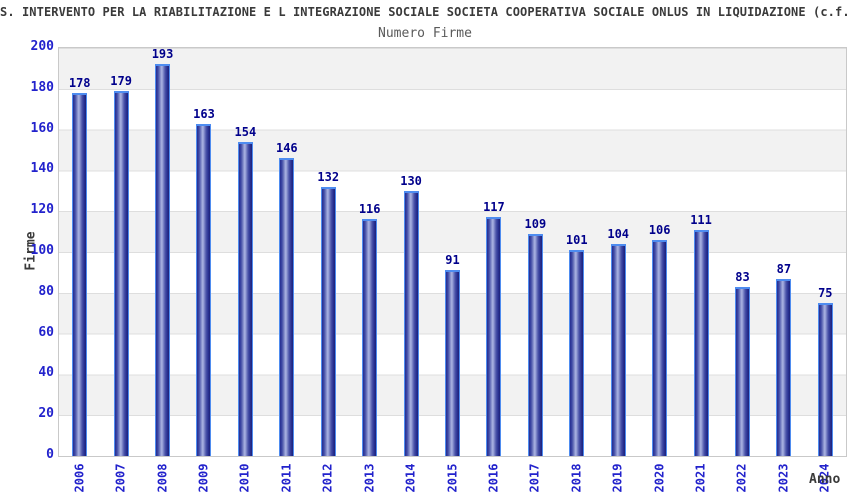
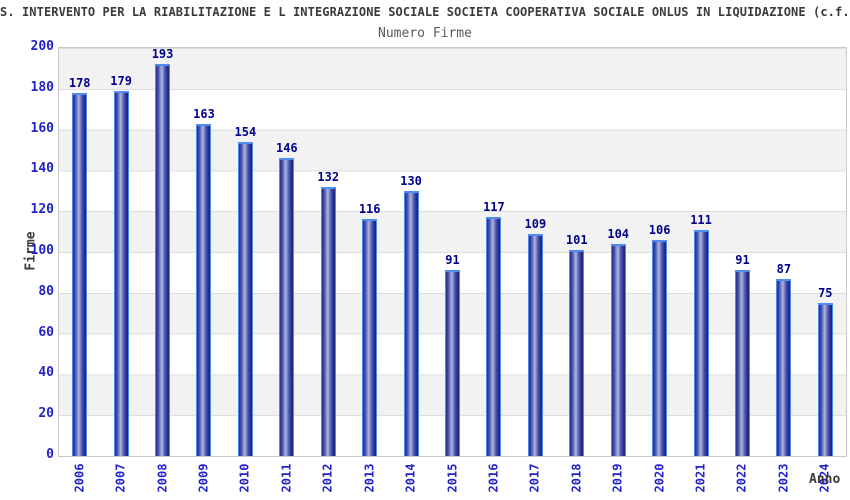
2022: 83 -> 91
